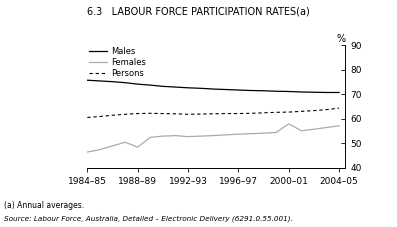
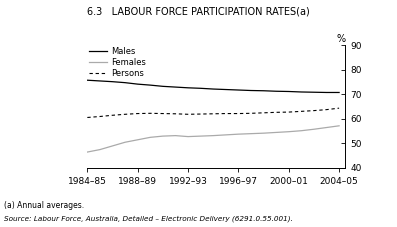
Females/1988–89: 48.5 -> 51.5
Females/2000–01: 58.0 -> 54.8
